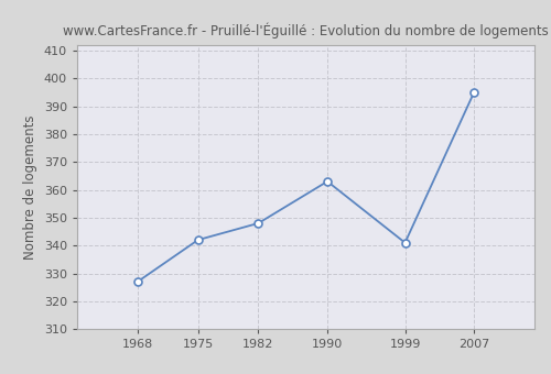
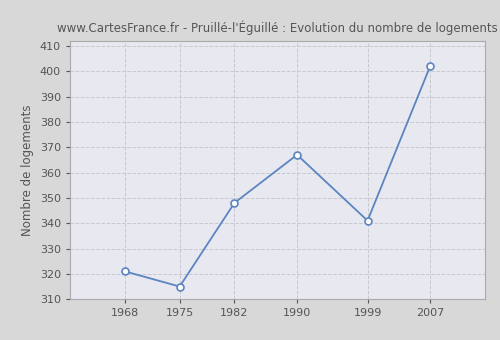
1968: 327 -> 321
1975: 342 -> 315
1990: 363 -> 367
2007: 395 -> 402
